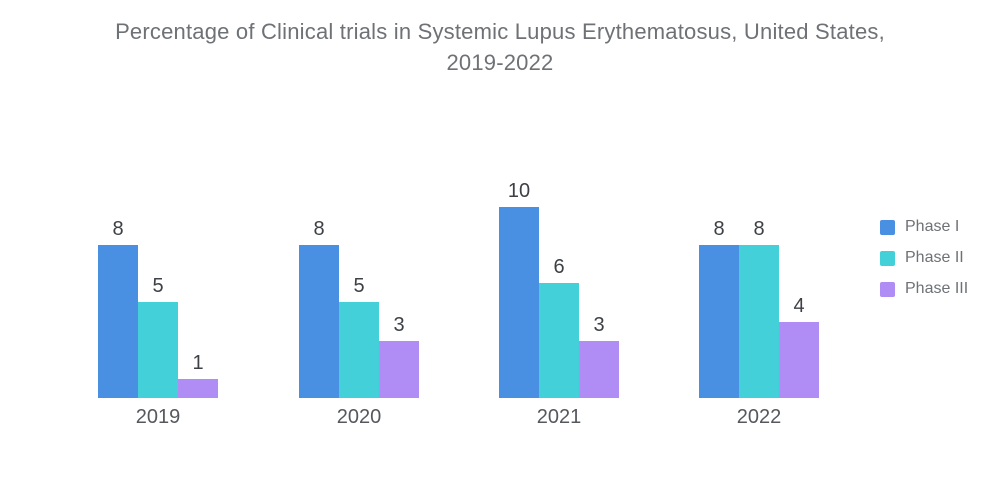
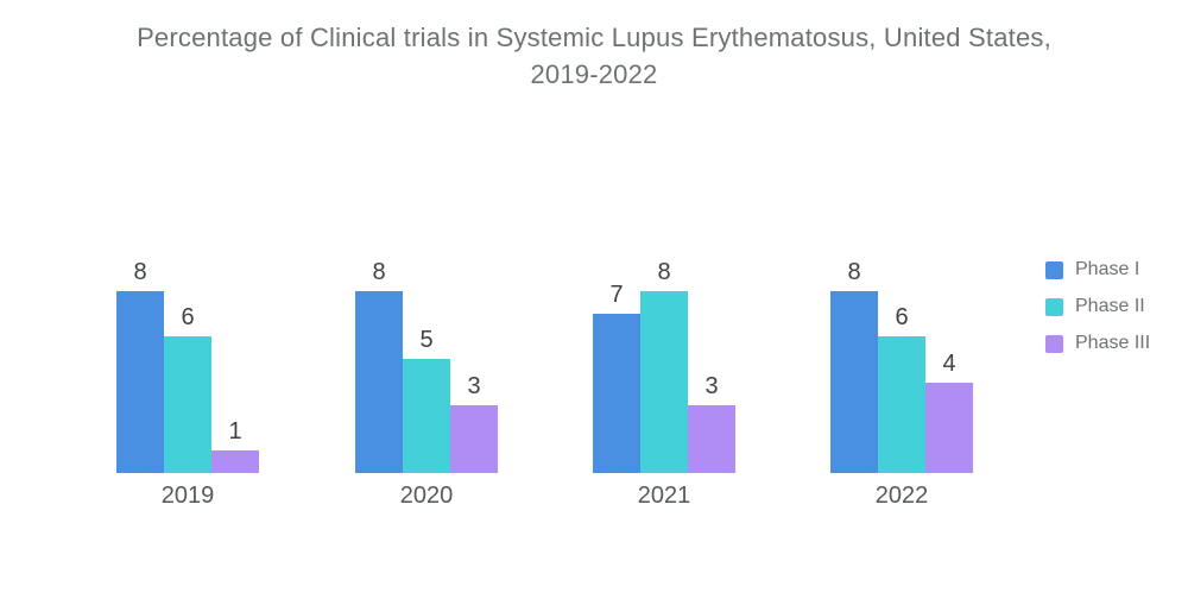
Phase II/2019: 5 -> 6
Phase I/2021: 10 -> 7
Phase II/2021: 6 -> 8
Phase II/2022: 8 -> 6
